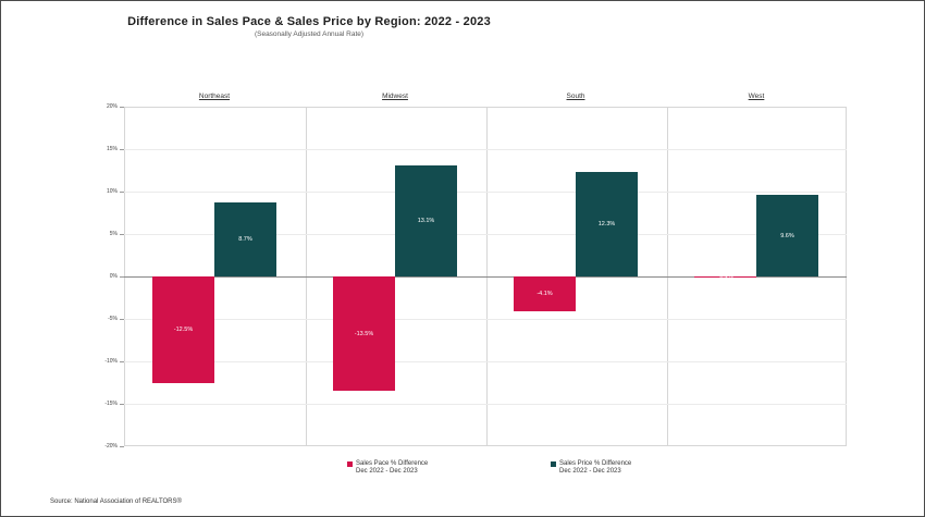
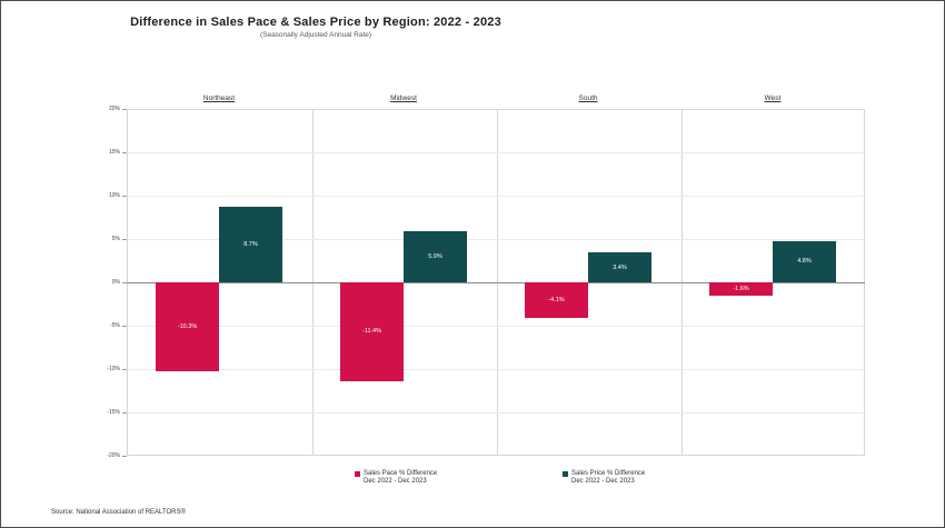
Sales Pace % Difference/Northeast: -12.5% -> -10.3%
Sales Pace % Difference/Midwest: -13.5% -> -11.4%
Sales Price % Difference/Midwest: 13.1% -> 5.9%
Sales Price % Difference/South: 12.3% -> 3.4%
Sales Pace % Difference/West: -0.1% -> -1.6%
Sales Price % Difference/West: 9.6% -> 4.8%
